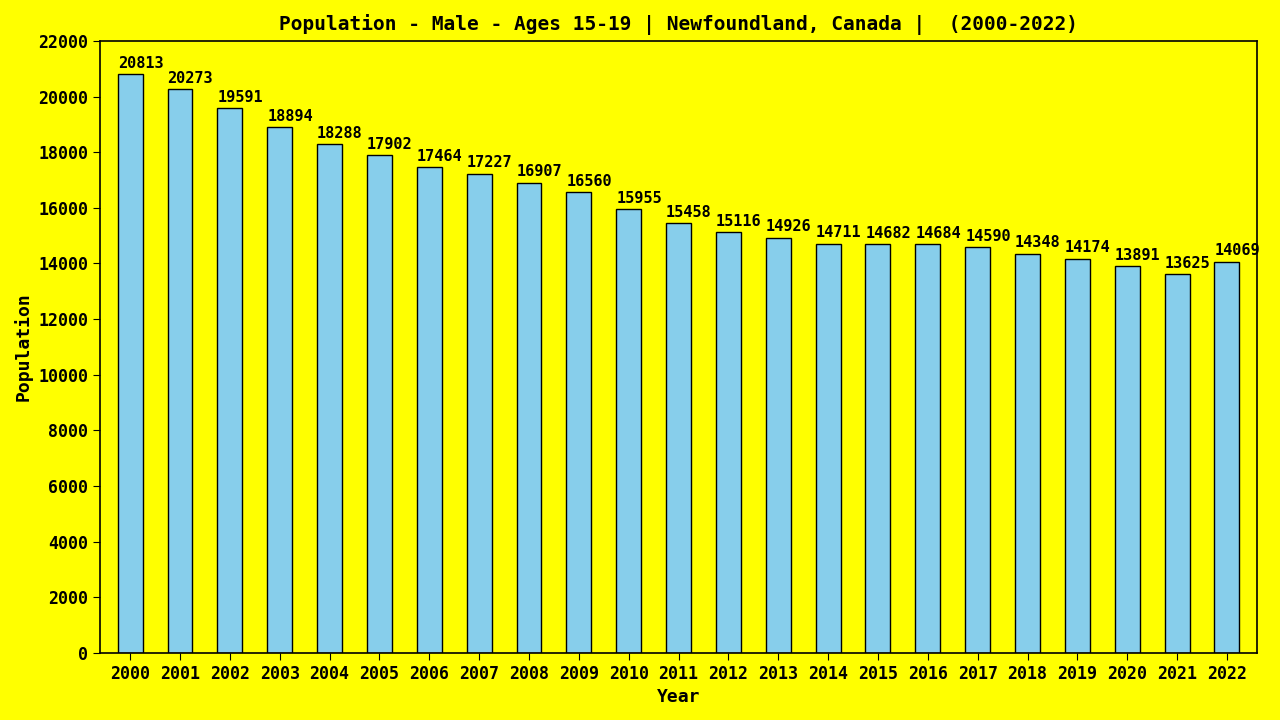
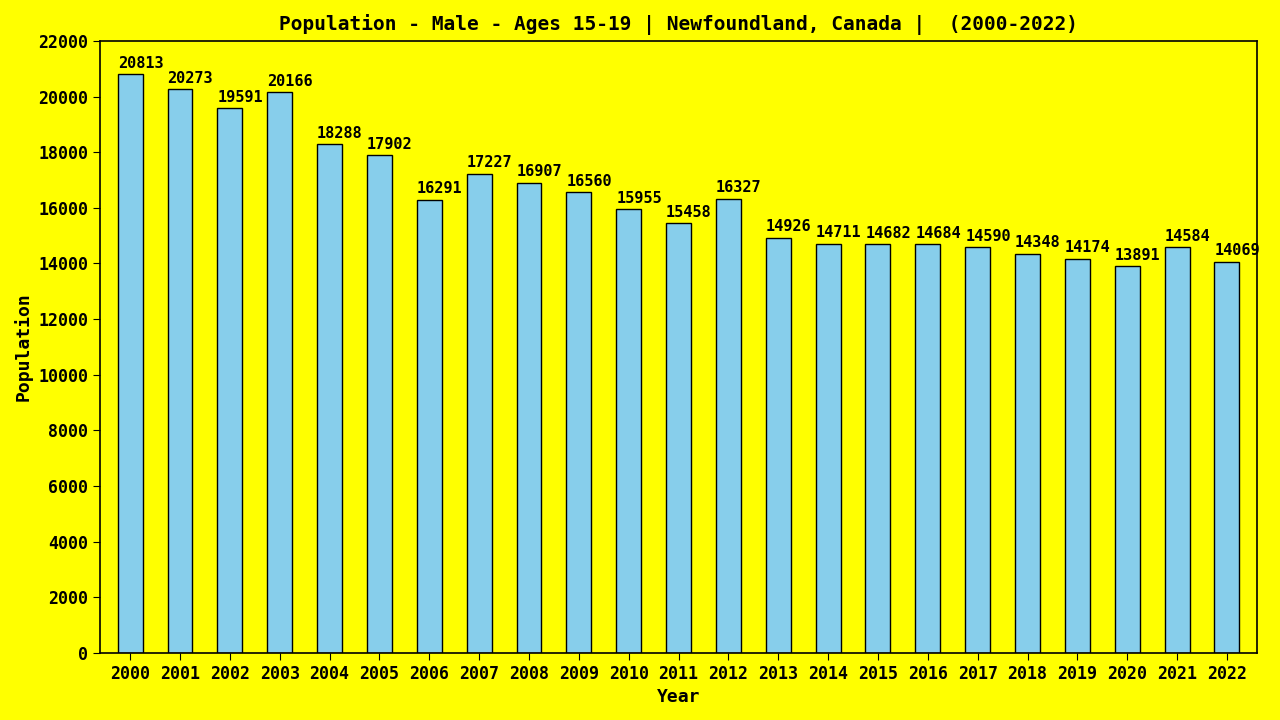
2003: 18894 -> 20166
2006: 17464 -> 16291
2012: 15116 -> 16327
2021: 13625 -> 14584
